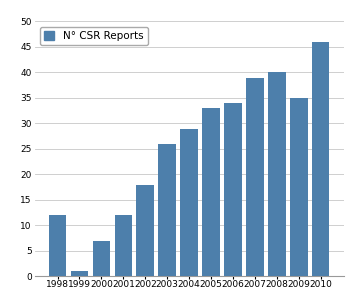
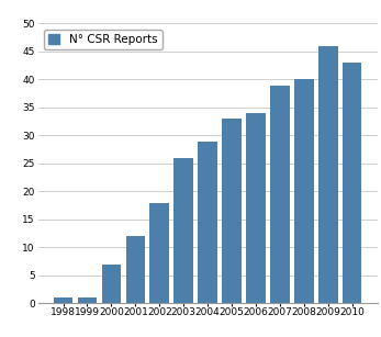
1998: 12 -> 1
2009: 35 -> 46
2010: 46 -> 43
